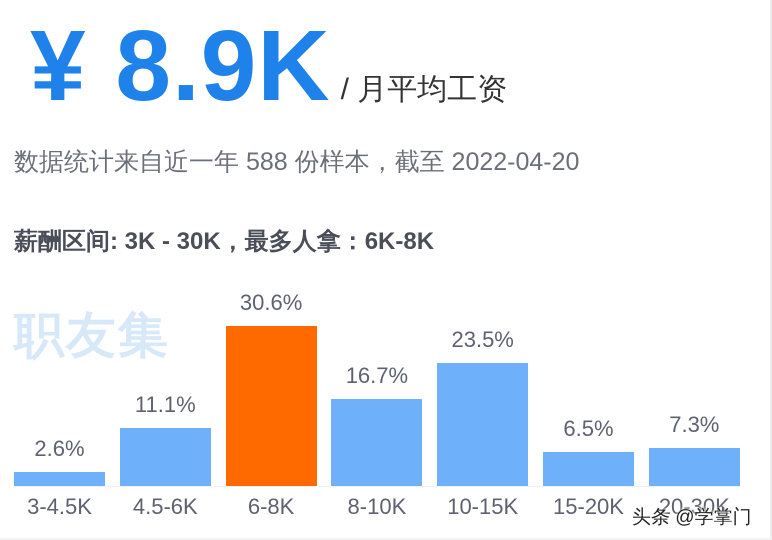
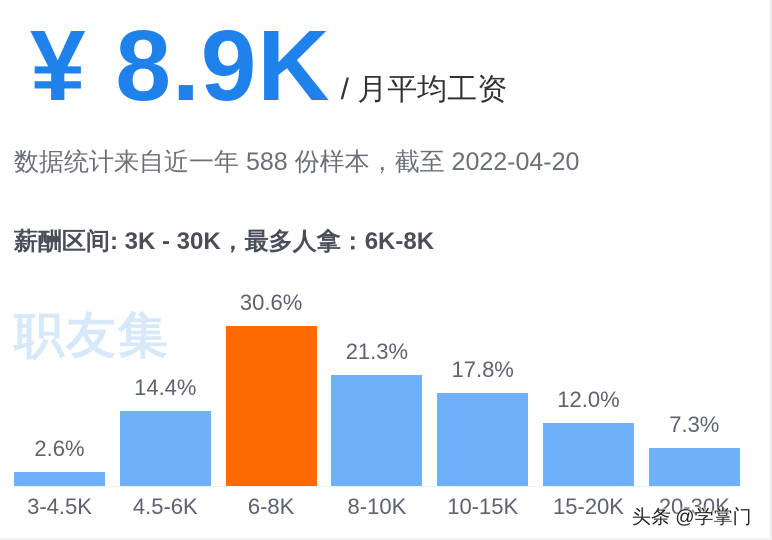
4.5-6K: 11.1% -> 14.4%
8-10K: 16.7% -> 21.3%
10-15K: 23.5% -> 17.8%
15-20K: 6.5% -> 12.0%
